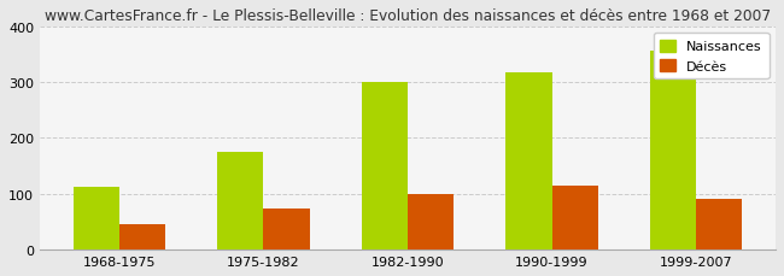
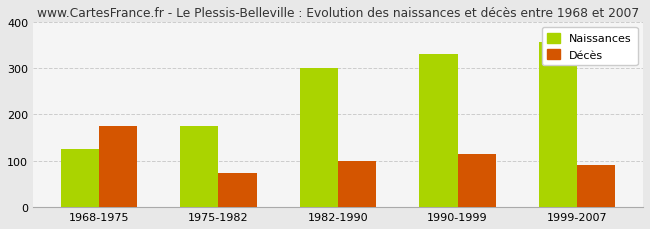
Naissances/1968-1975: 112 -> 125
Décès/1968-1975: 45 -> 175
Naissances/1990-1999: 317 -> 330
